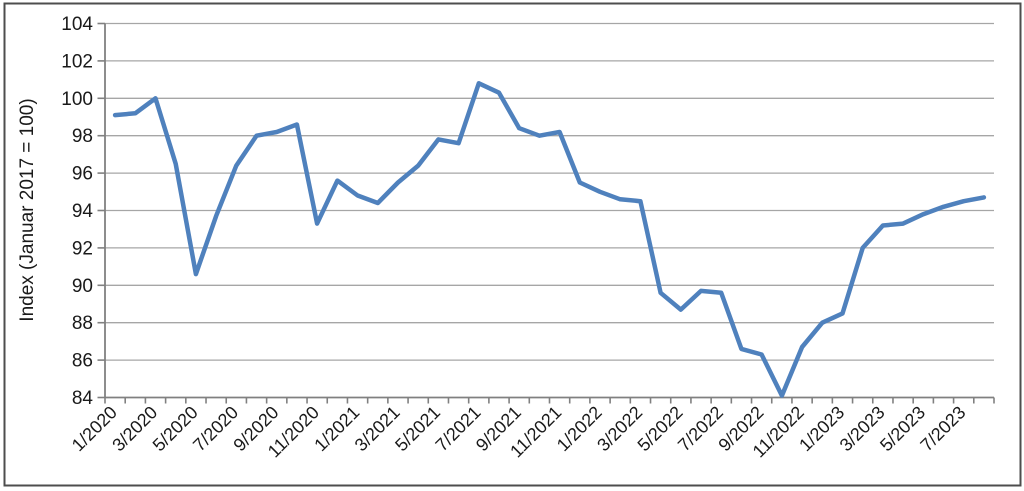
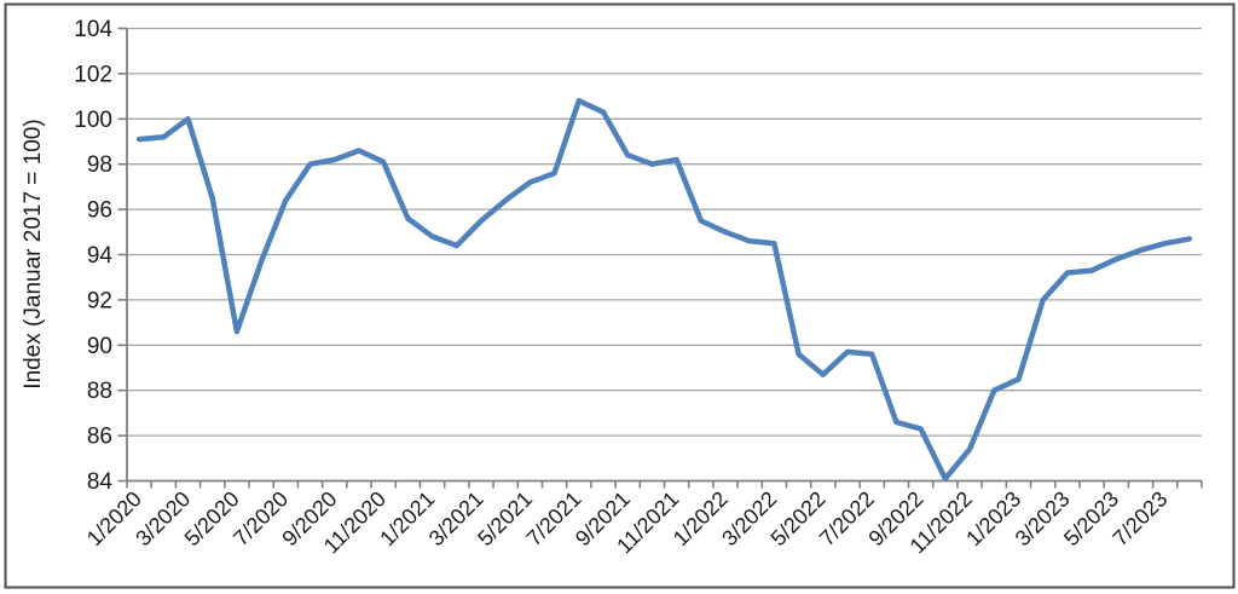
11/2020: 93.3 -> 98.1
5/2021: 97.8 -> 97.2
11/2022: 86.7 -> 85.4
